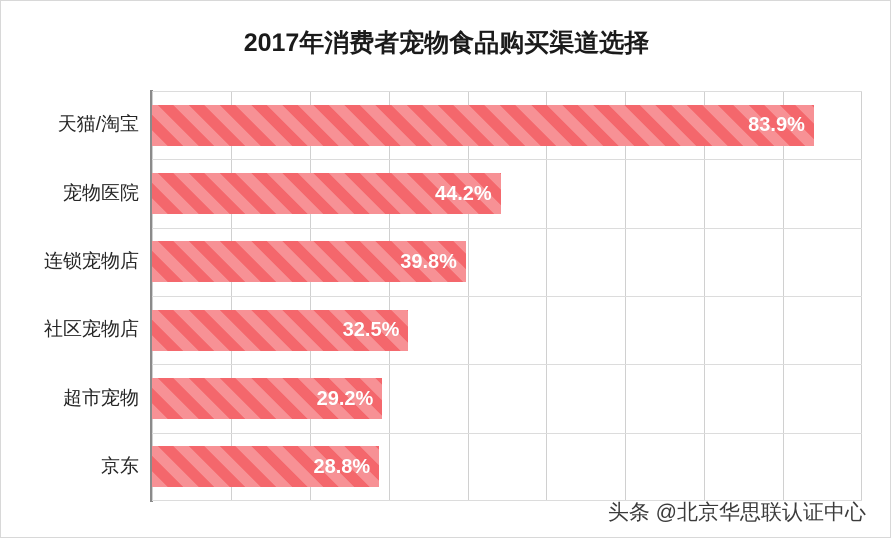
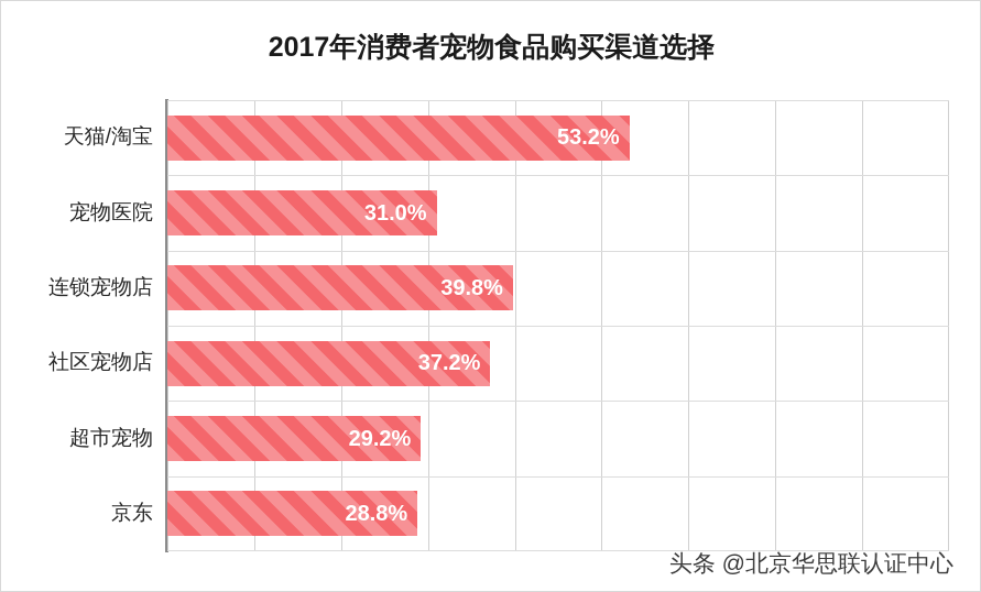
天猫/淘宝: 83.9% -> 53.2%
宠物医院: 44.2% -> 31.0%
社区宠物店: 32.5% -> 37.2%
